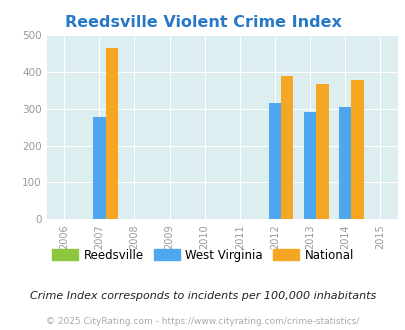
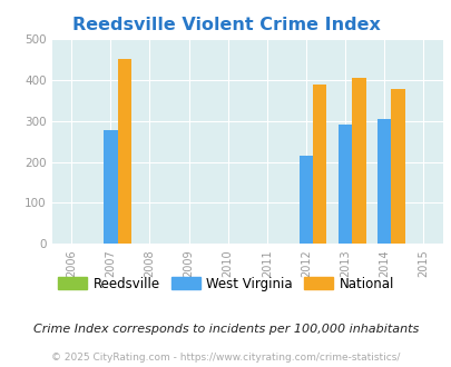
National/2007: 465 -> 450
West Virginia/2012: 315 -> 215
National/2013: 366 -> 405
